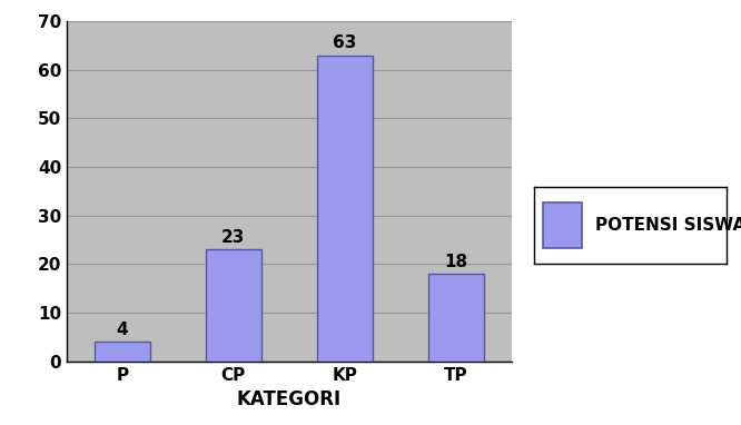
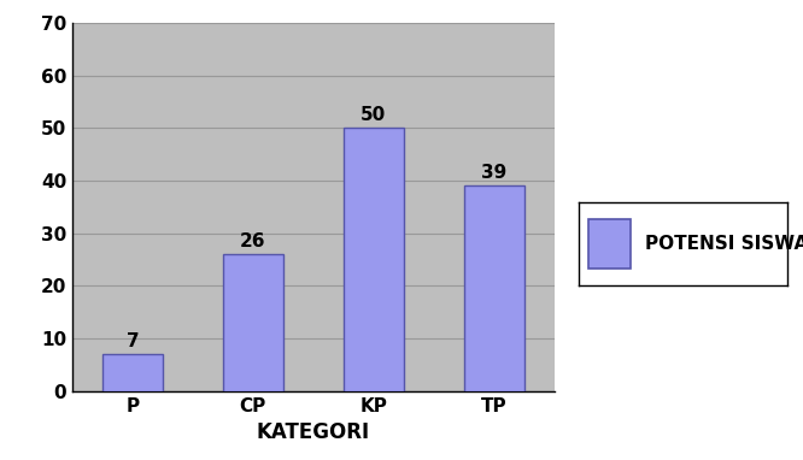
P: 4 -> 7
CP: 23 -> 26
KP: 63 -> 50
TP: 18 -> 39
